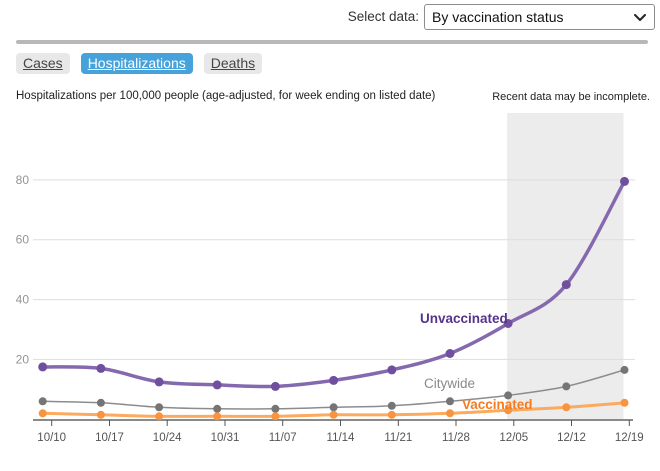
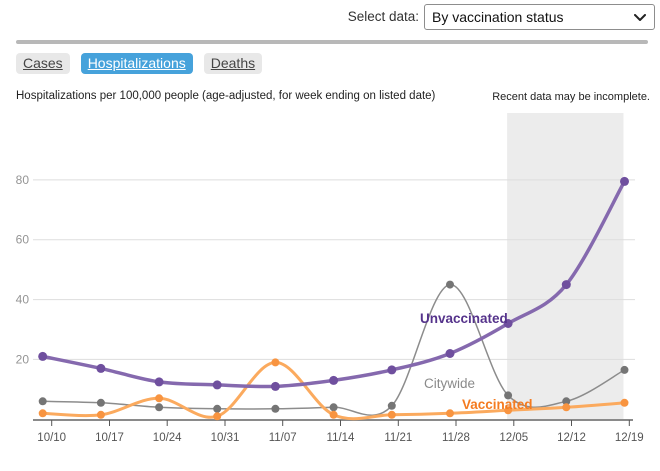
Unvaccinated/10/10: 18 -> 21
Vaccinated/10/24: 1 -> 7
Vaccinated/11/07: 1 -> 19
Citywide/11/28: 6 -> 45
Citywide/12/12: 11 -> 6
